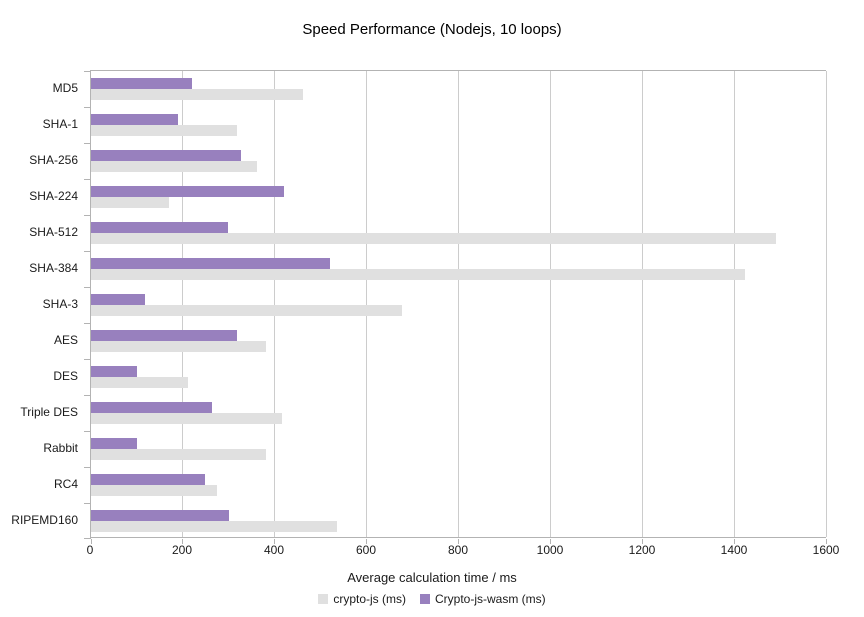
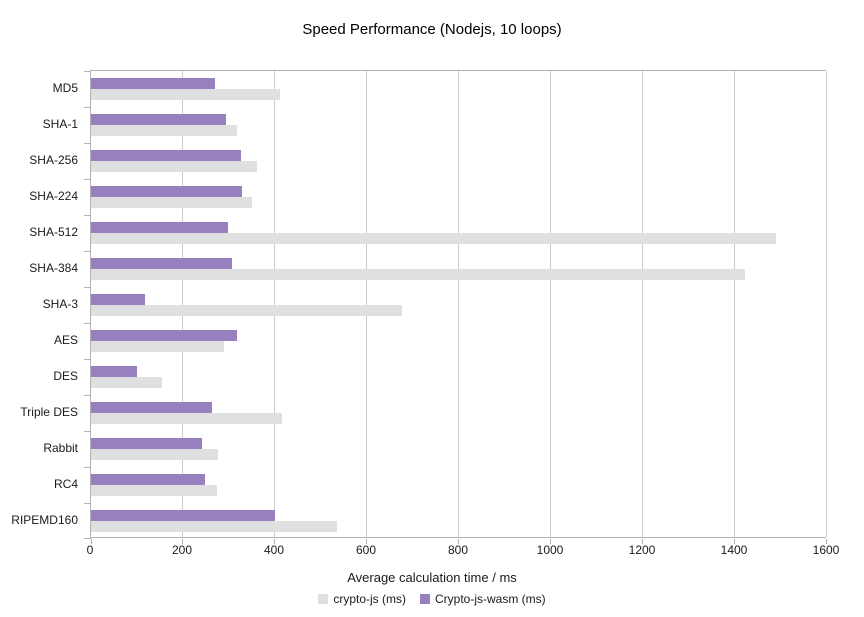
crypto-js (ms)/MD5: 460 -> 410
Crypto-js-wasm (ms)/MD5: 220 -> 270
Crypto-js-wasm (ms)/SHA-1: 190 -> 290
crypto-js (ms)/SHA-224: 170 -> 350
Crypto-js-wasm (ms)/SHA-224: 420 -> 330
Crypto-js-wasm (ms)/SHA-384: 520 -> 310
crypto-js (ms)/AES: 380 -> 290
crypto-js (ms)/DES: 210 -> 150
crypto-js (ms)/Rabbit: 380 -> 280
Crypto-js-wasm (ms)/Rabbit: 100 -> 240
Crypto-js-wasm (ms)/RIPEMD160: 300 -> 400
